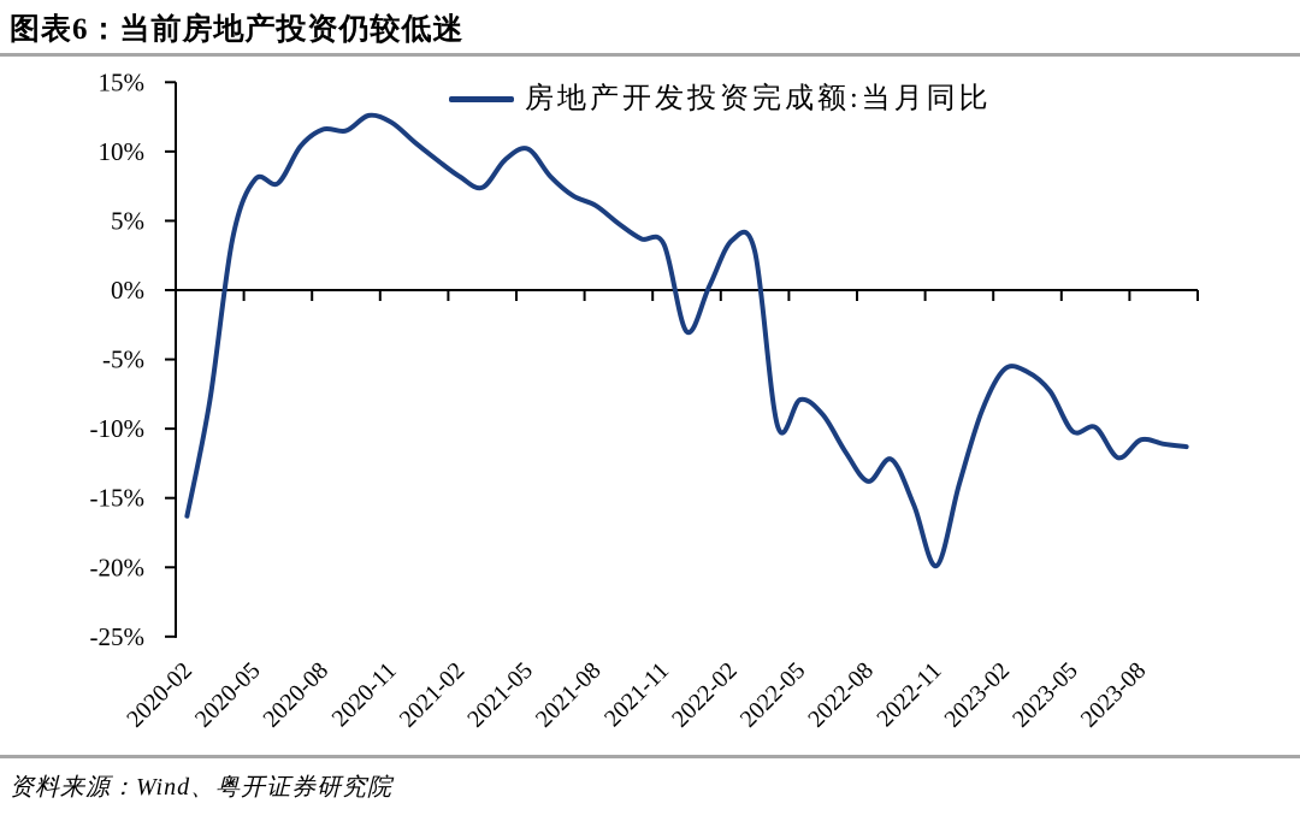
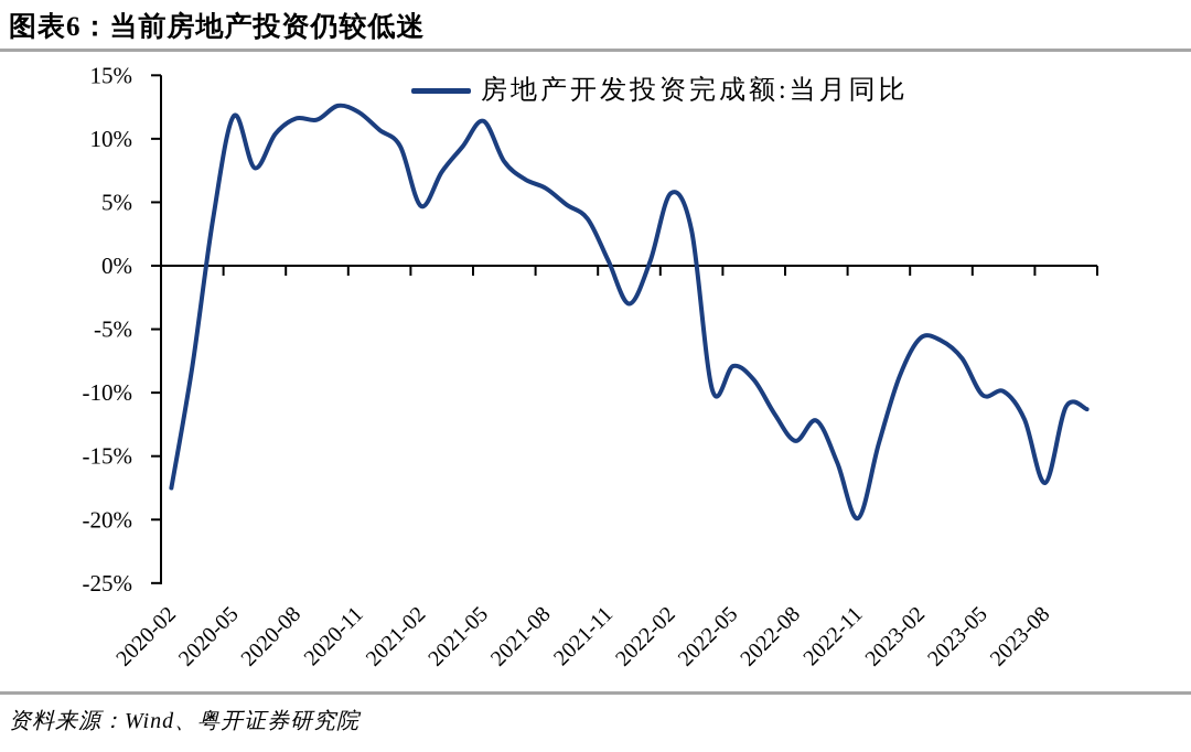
2020-02: -16.3% -> -17.5%
2020-05: 8.0% -> 11.8%
2021-02: 8.2% -> 4.7%
2021-05: 10.2% -> 11.4%
2021-11: 3.3% -> 0.4%
2022-02: 3.6% -> 5.7%
2023-08: -10.8% -> -17.1%
